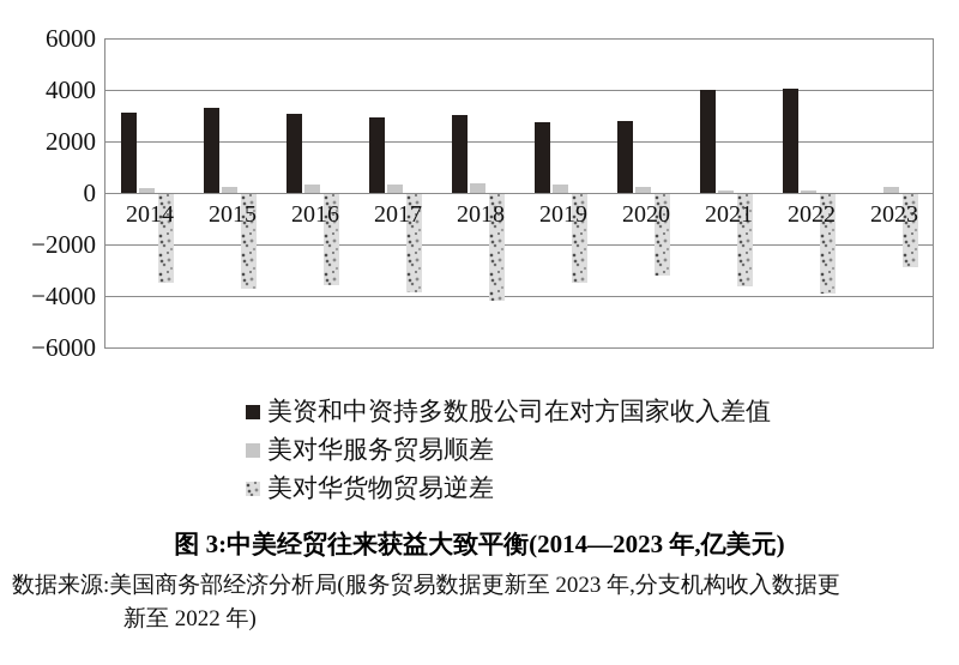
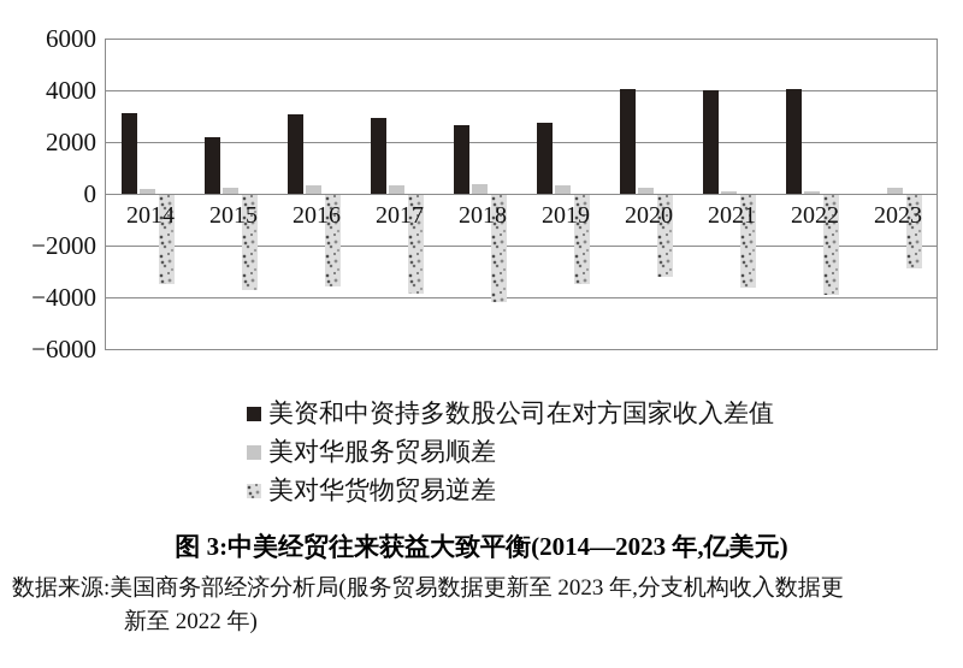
美资和中资持多数股公司在对方国家收入差值/2015: 3300 -> 2200
美资和中资持多数股公司在对方国家收入差值/2018: 3100 -> 2700
美资和中资持多数股公司在对方国家收入差值/2020: 2800 -> 4100
